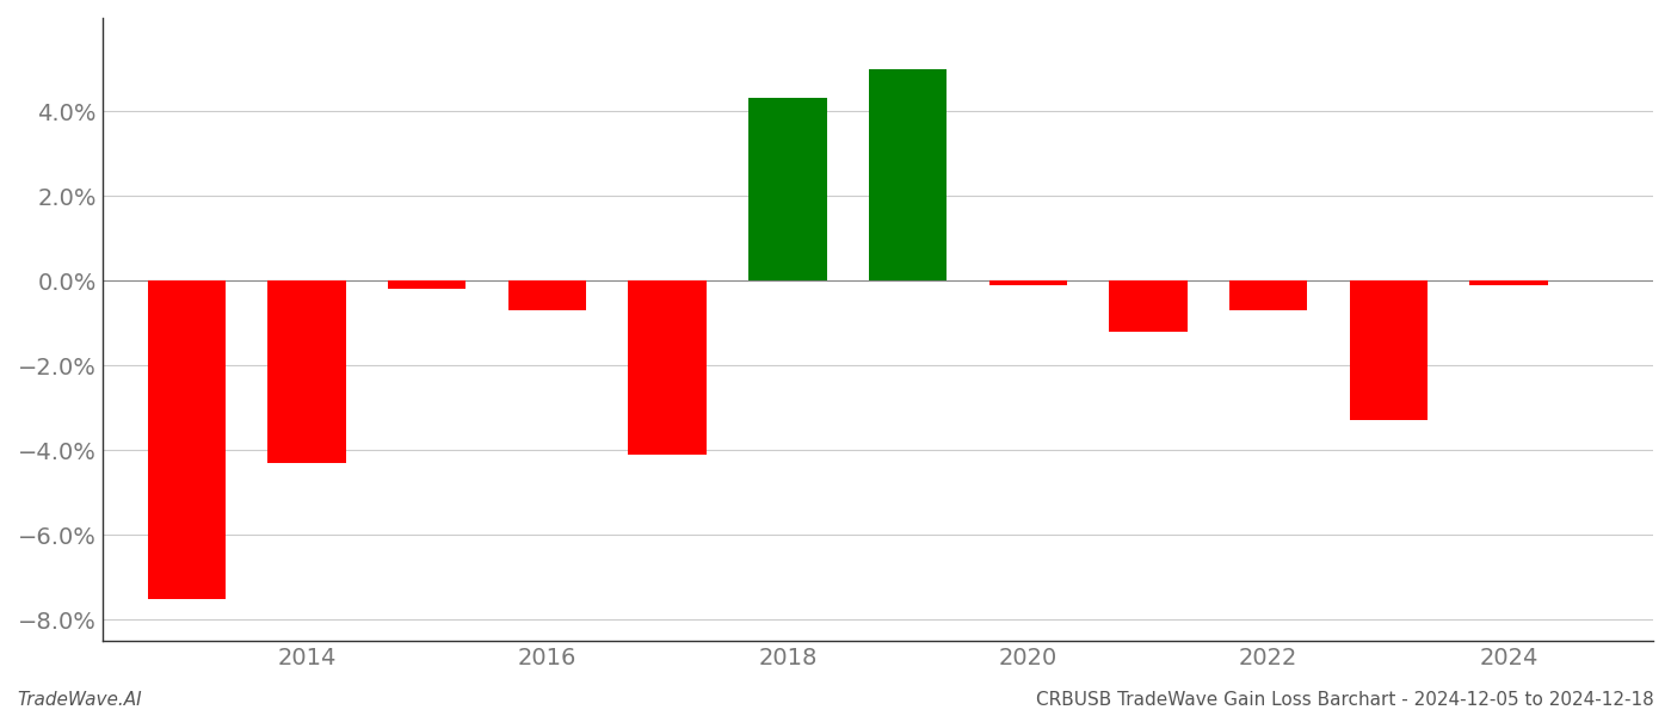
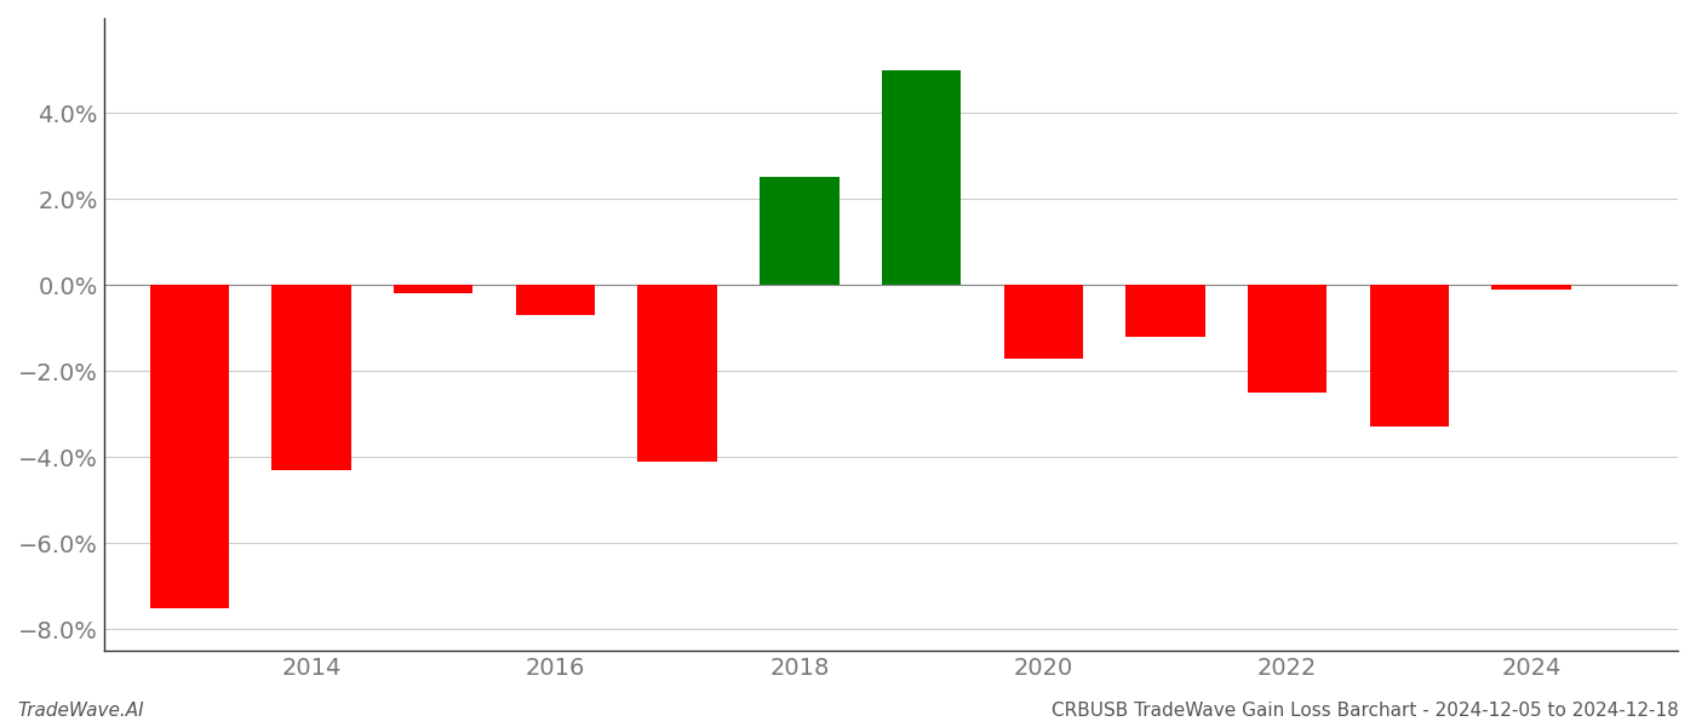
2018: 4.3% -> 2.5%
2020: -0.1% -> -1.7%
2022: -0.7% -> -2.5%
